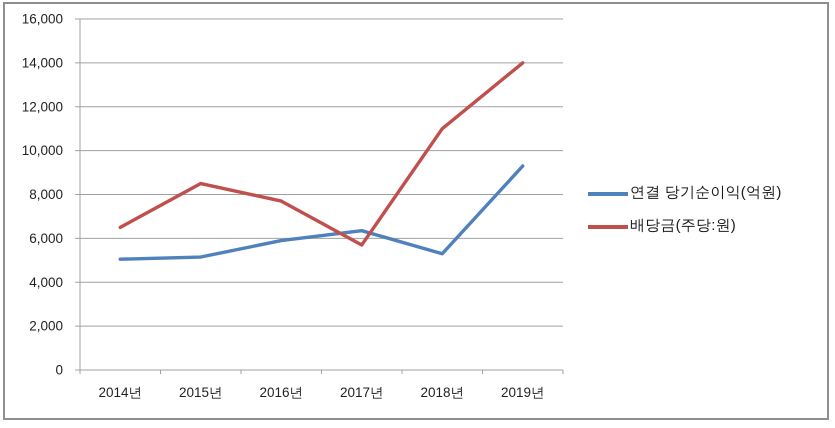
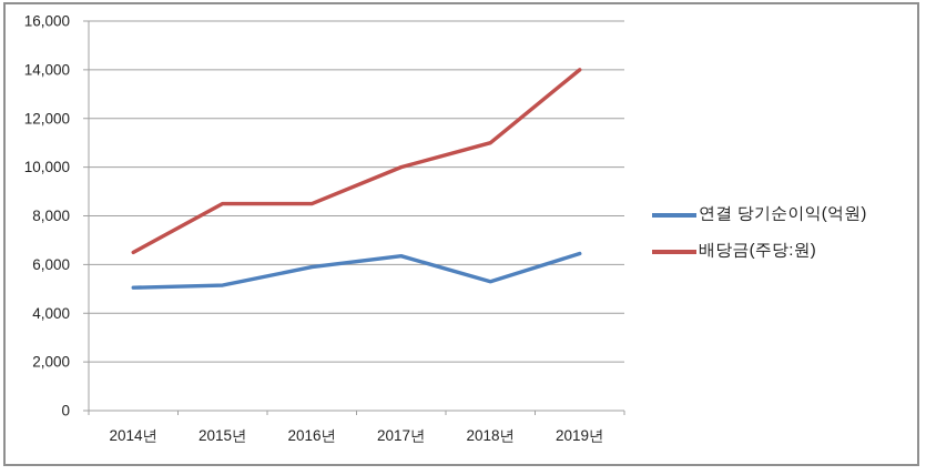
배당금(주당:원)/2016년: 7700 -> 8500
배당금(주당:원)/2017년: 5700 -> 10000
연결 당기순이익(억원)/2019년: 9300 -> 6400
